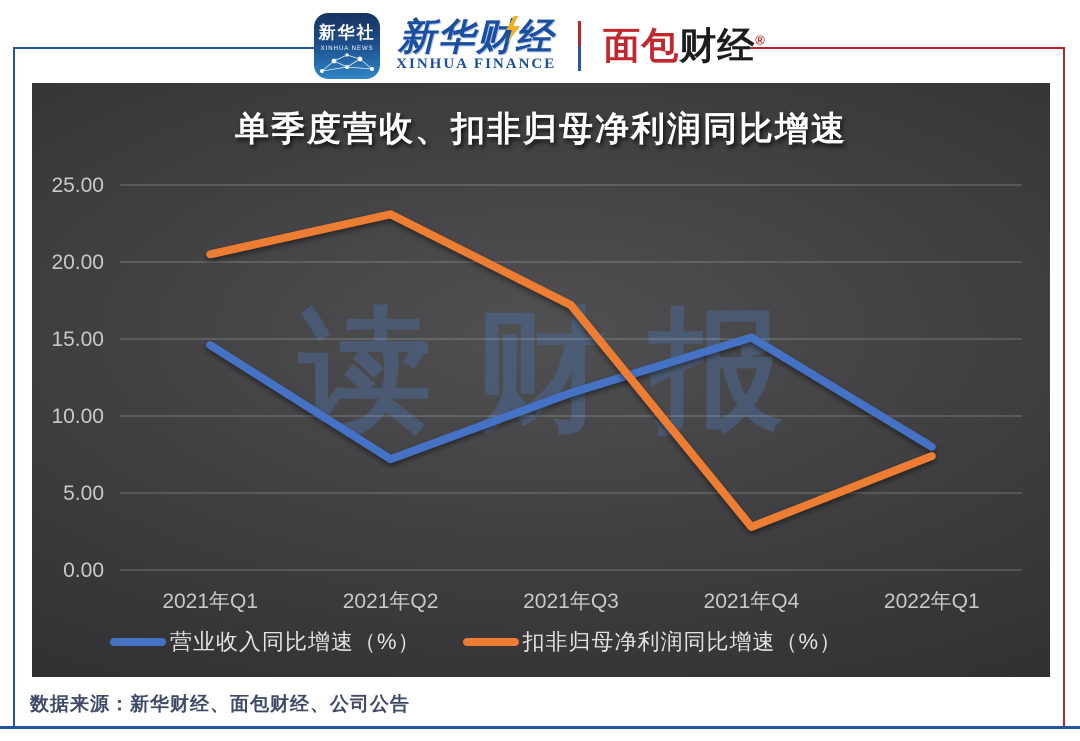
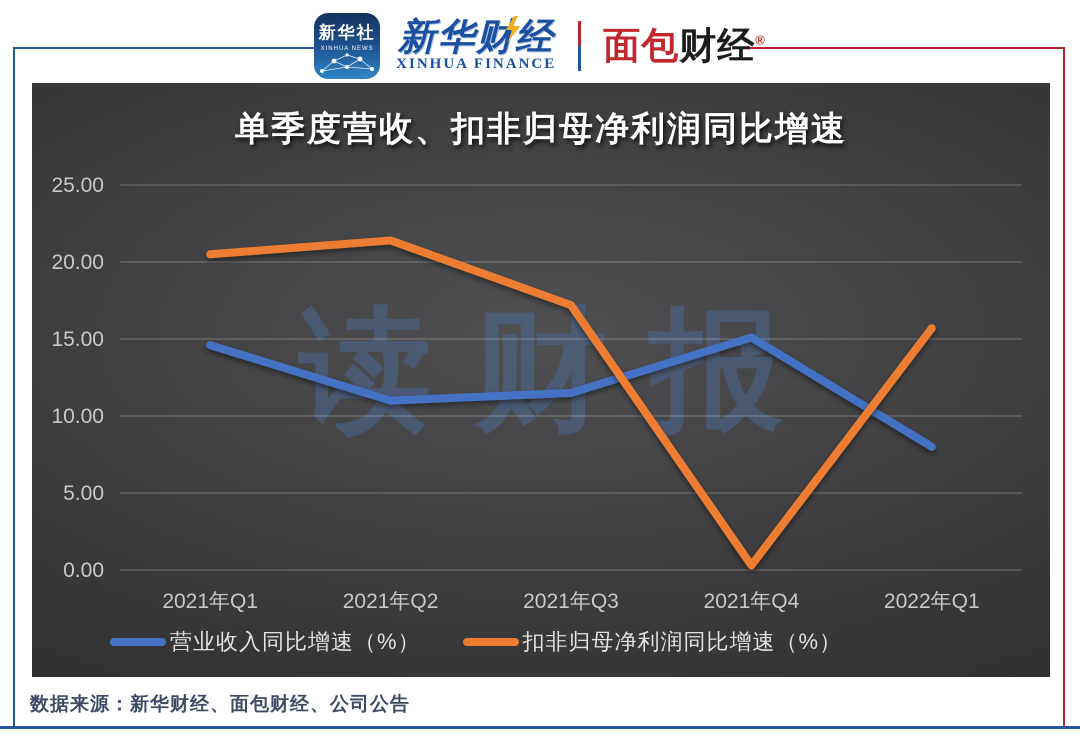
营业收入同比增速（%）/2021年Q2: 7.2 -> 11.0
扣非归母净利润同比增速（%）/2021年Q2: 23.1 -> 21.4
扣非归母净利润同比增速（%）/2021年Q4: 2.8 -> 0.3
扣非归母净利润同比增速（%）/2022年Q1: 7.4 -> 15.7
